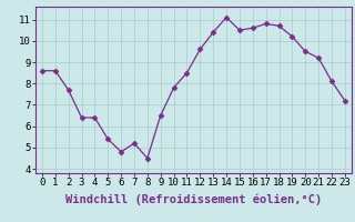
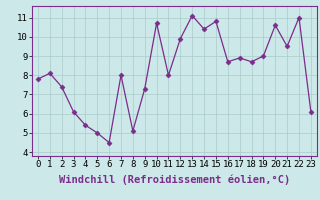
0: 8.6 -> 7.8
1: 8.6 -> 8.1
2: 7.7 -> 7.4
3: 6.4 -> 6.1
4: 6.4 -> 5.4
5: 5.4 -> 5.0
6: 4.8 -> 4.5
7: 5.2 -> 8.0
8: 4.5 -> 5.1
9: 6.5 -> 7.3
10: 7.8 -> 10.7
11: 8.5 -> 8.0
12: 9.6 -> 9.9
13: 10.4 -> 11.1
14: 11.1 -> 10.4
15: 10.5 -> 10.8
16: 10.6 -> 8.7
17: 10.8 -> 8.9
18: 10.7 -> 8.7
19: 10.2 -> 9.0
20: 9.5 -> 10.6
21: 9.2 -> 9.5
22: 8.1 -> 11.0
23: 7.2 -> 6.1
